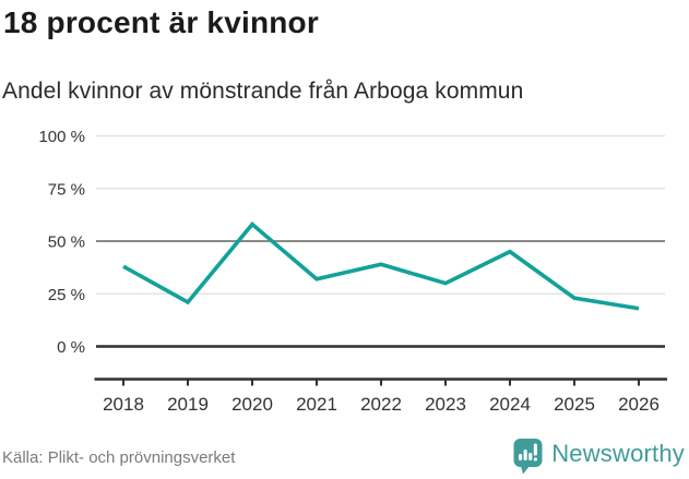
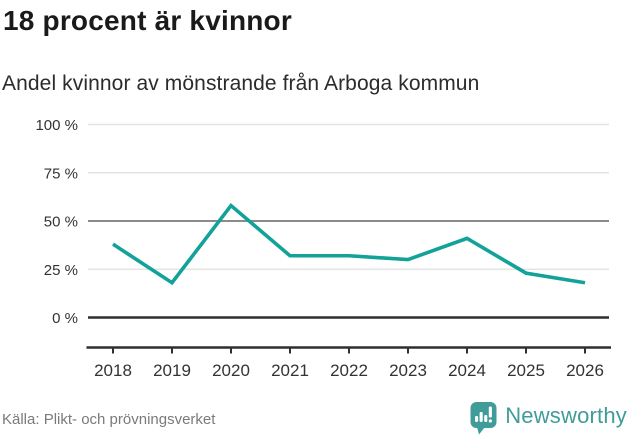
2019: 21% -> 18%
2022: 39% -> 32%
2024: 45% -> 41%
